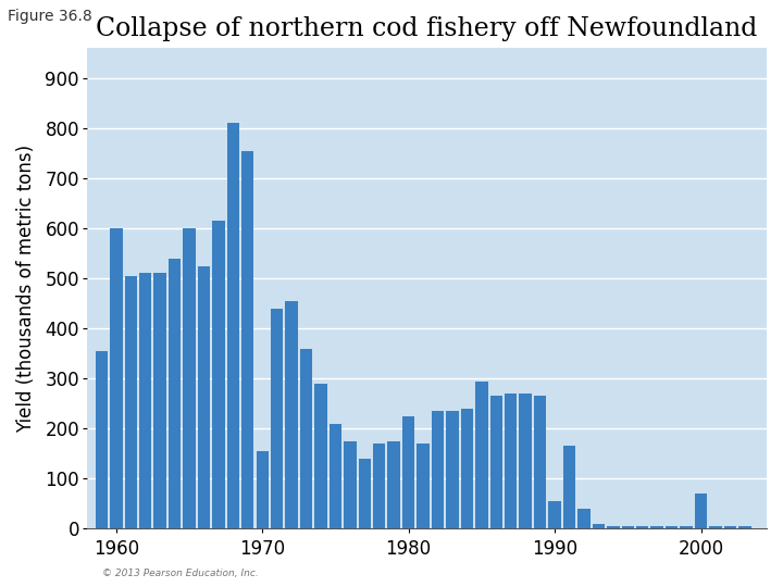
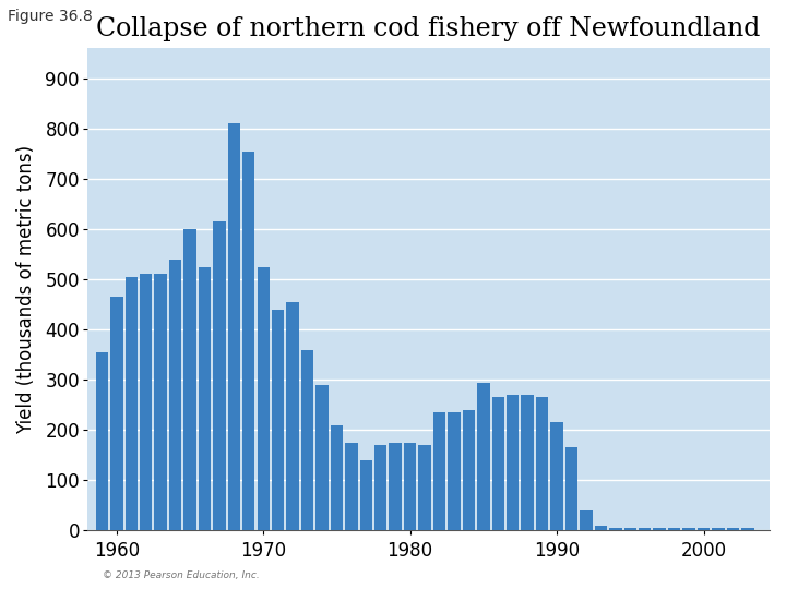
1960: 600 -> 465
1970: 155 -> 525
1980: 225 -> 175
1990: 55 -> 215
2000: 70 -> 5
